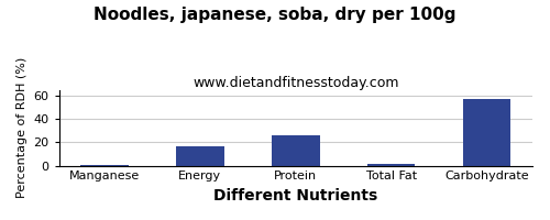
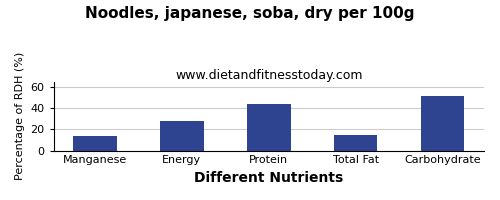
Manganese: 0 -> 14
Energy: 17 -> 28
Protein: 26 -> 44
Total Fat: 1 -> 15
Carbohydrate: 57 -> 52
